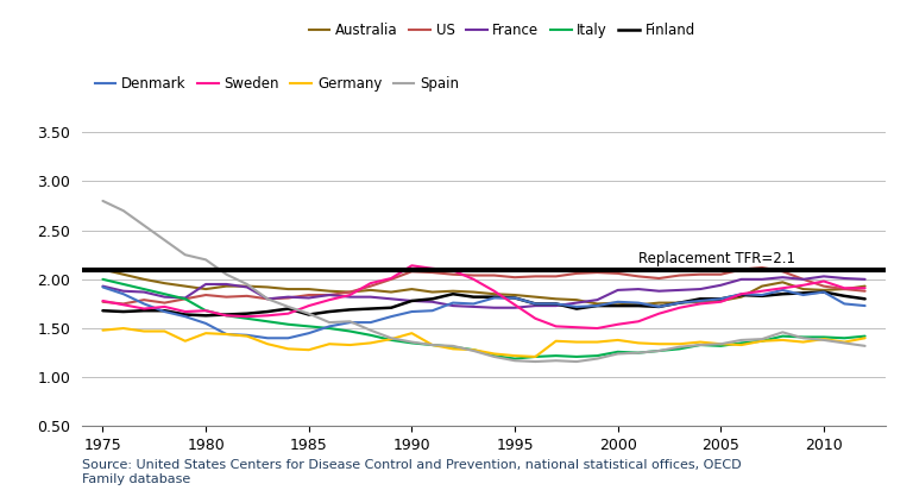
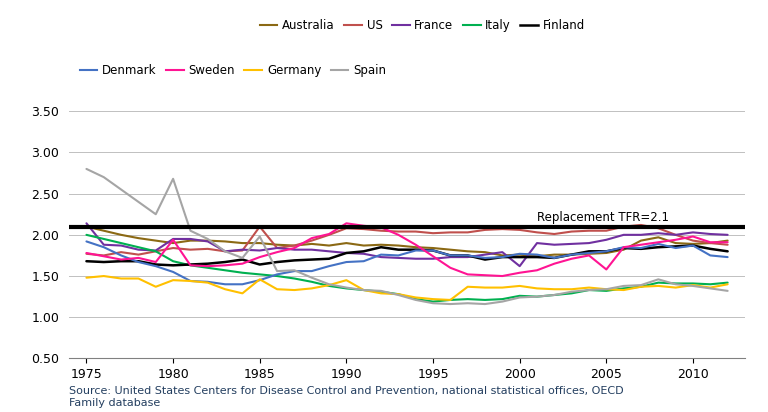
France/1975: 1.93 -> 2.14
Sweden/1980: 1.68 -> 1.94
Spain/1980: 2.20 -> 2.68
US/1985: 1.84 -> 2.10
Germany/1985: 1.28 -> 1.46
Spain/1985: 1.65 -> 1.98
France/2000: 1.89 -> 1.62
Sweden/2005: 1.77 -> 1.58
